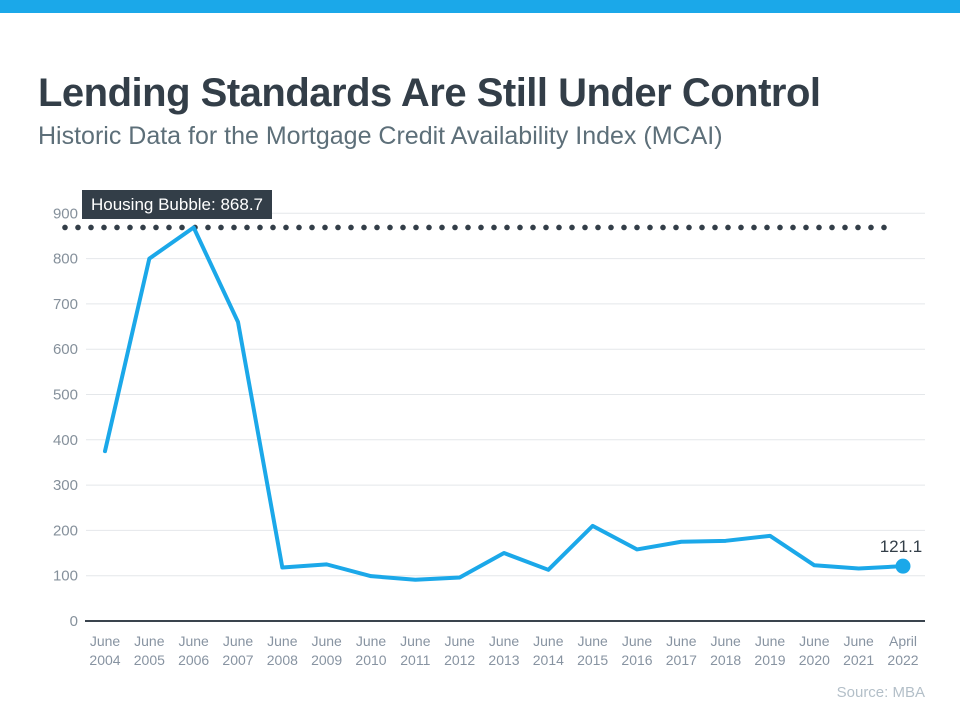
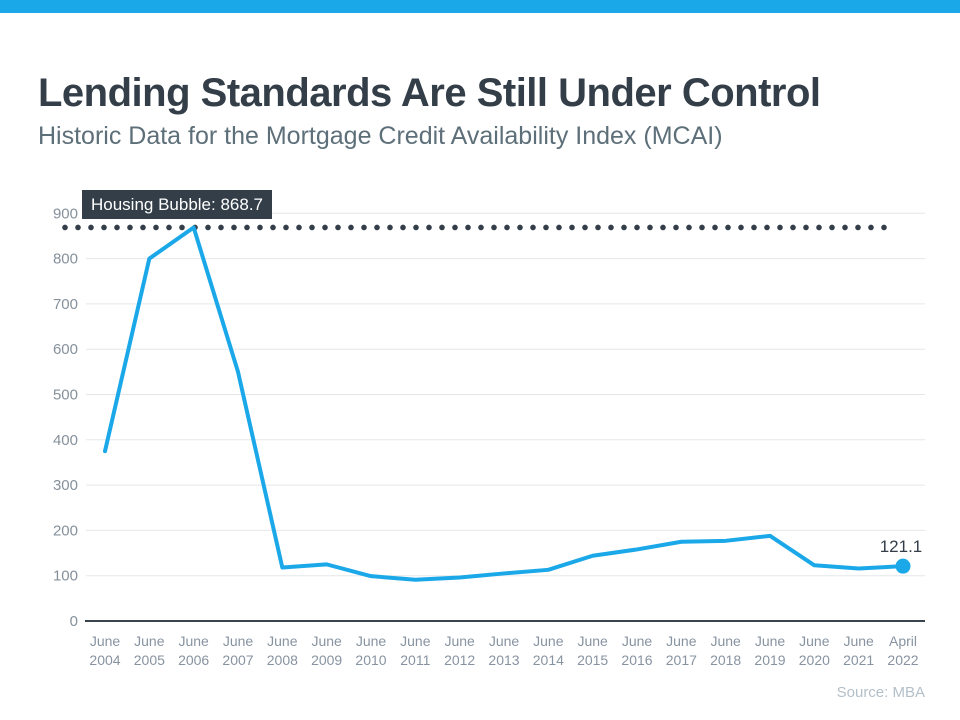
June 2007: 660 -> 550
June 2013: 150 -> 100
June 2015: 210 -> 140
